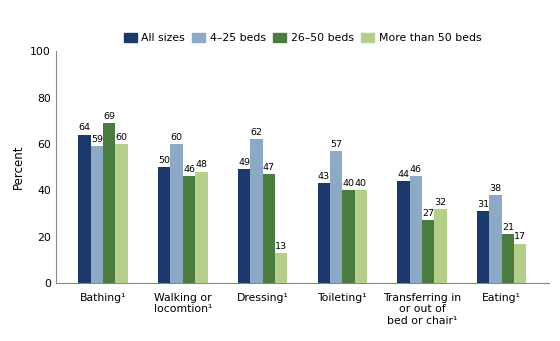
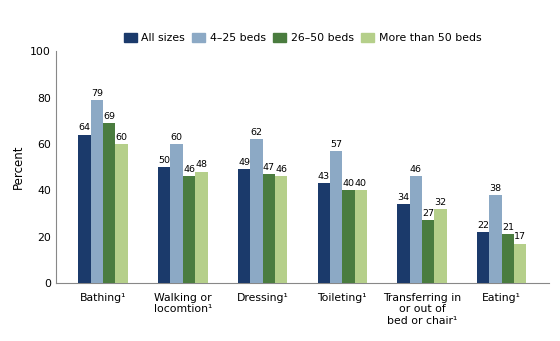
4–25 beds/Bathing¹: 59 -> 79
More than 50 beds/Dressing¹: 13 -> 46
All sizes/Transferring in or out of bed or chair¹: 44 -> 34
All sizes/Eating¹: 31 -> 22
